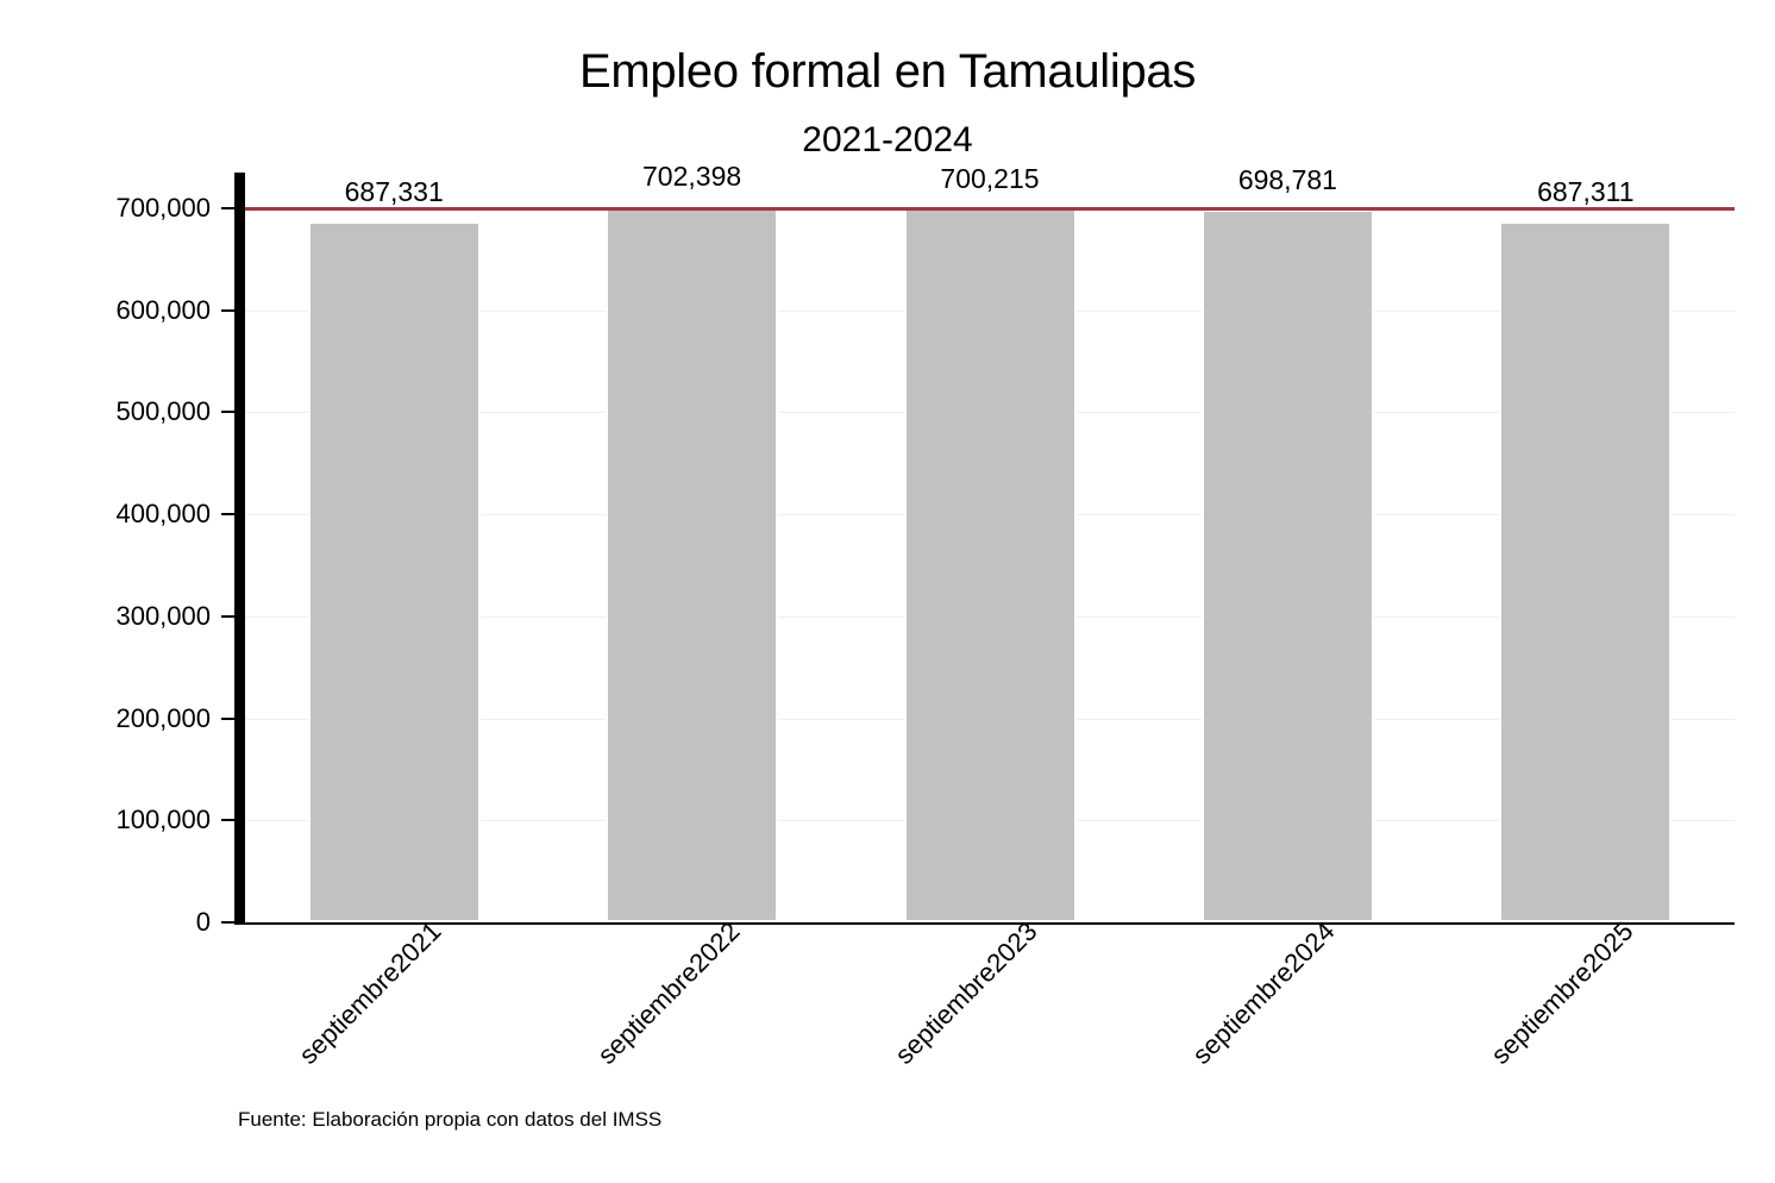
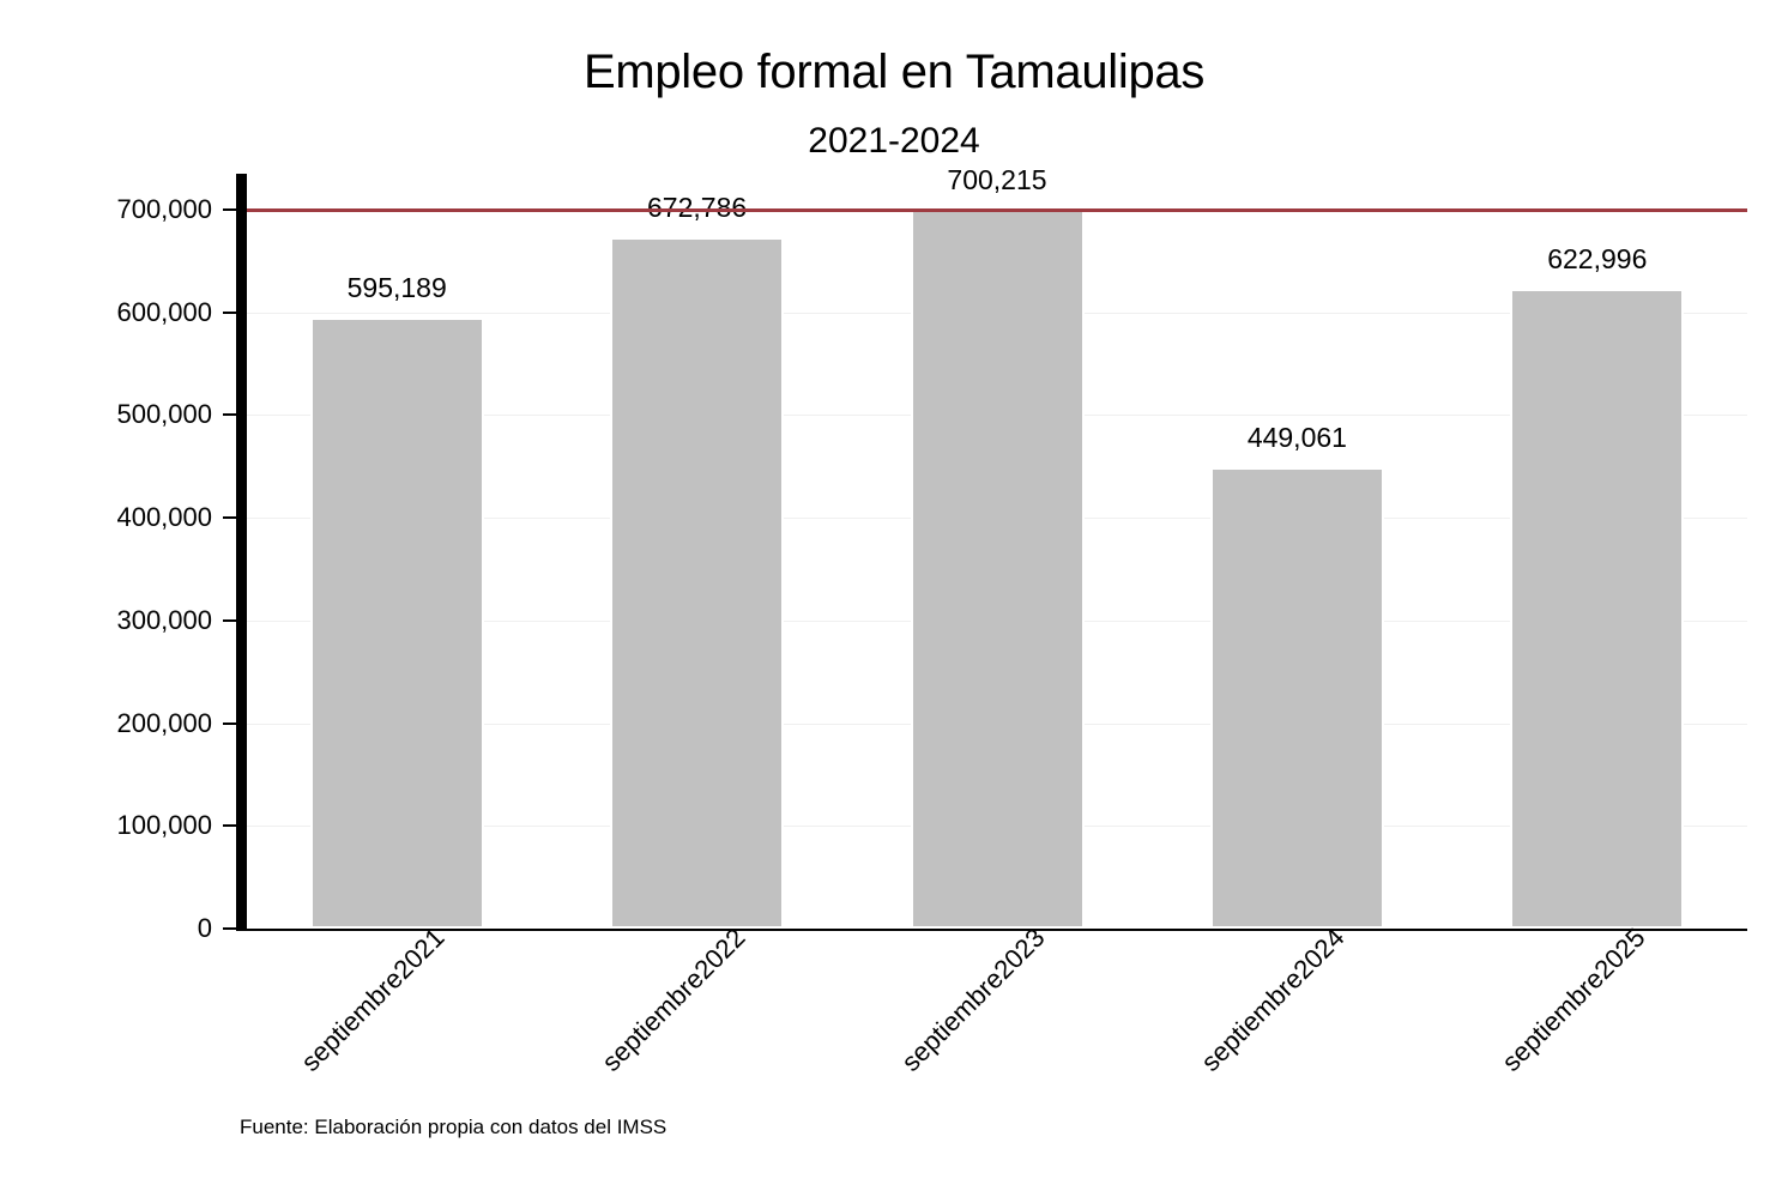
septiembre2021: 687,331 -> 595,189
septiembre2022: 702,398 -> 672,786
septiembre2024: 698,781 -> 449,061
septiembre2025: 687,311 -> 622,996
